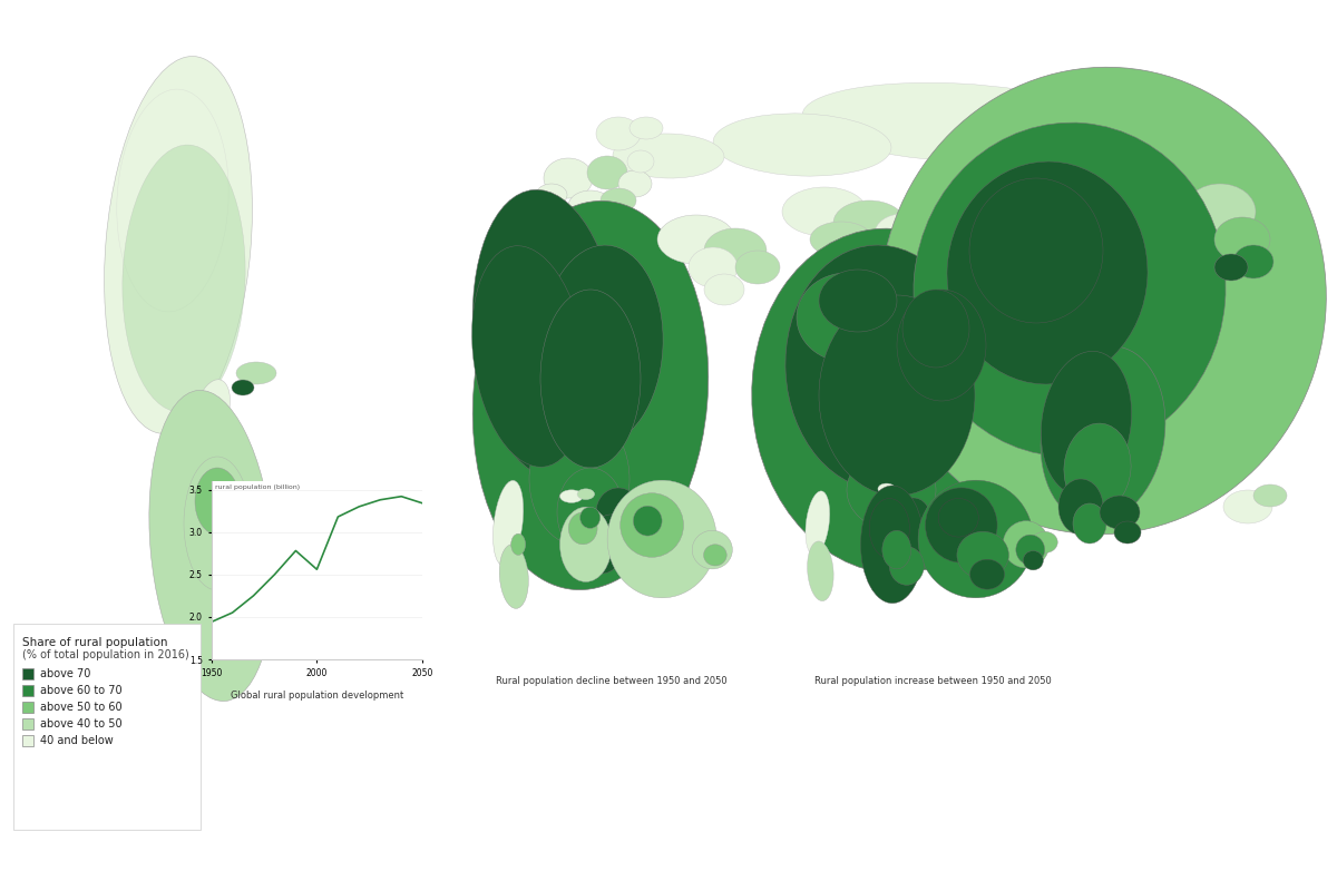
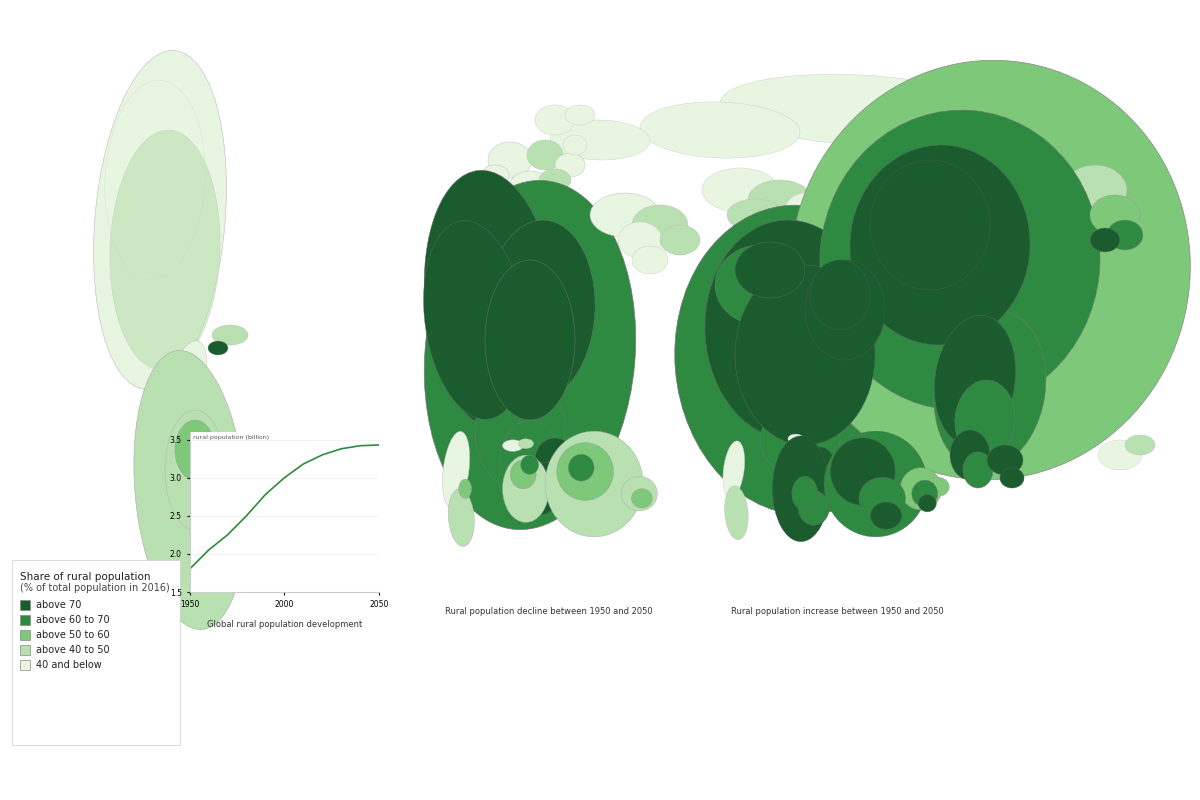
1950: 1.94 -> 1.80
2000: 2.56 -> 3.00
2050: 3.34 -> 3.43
